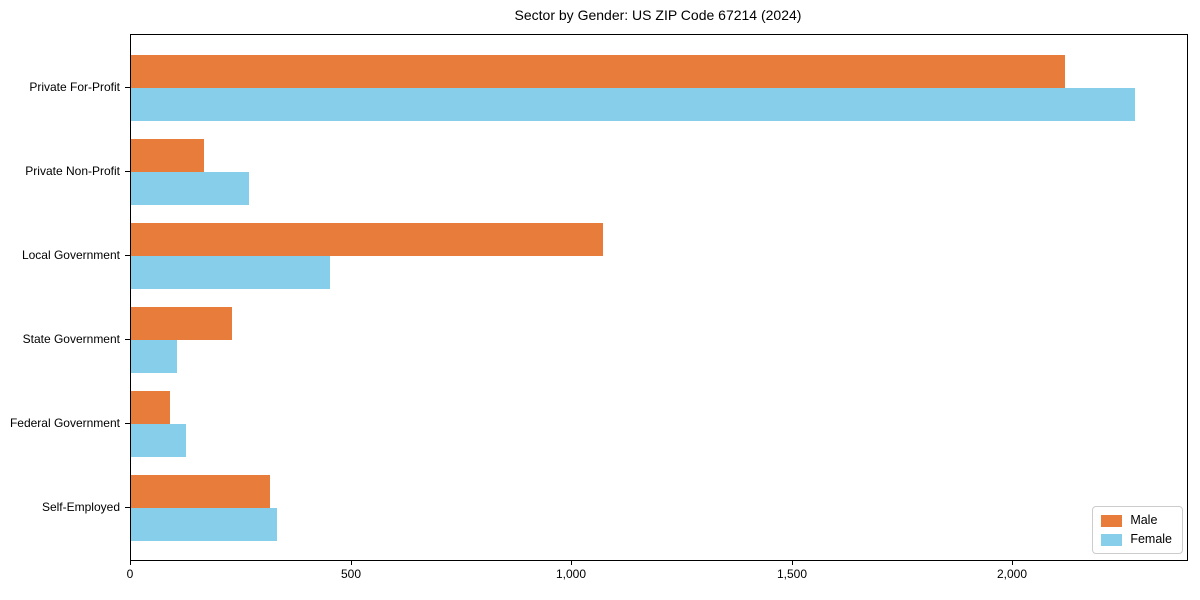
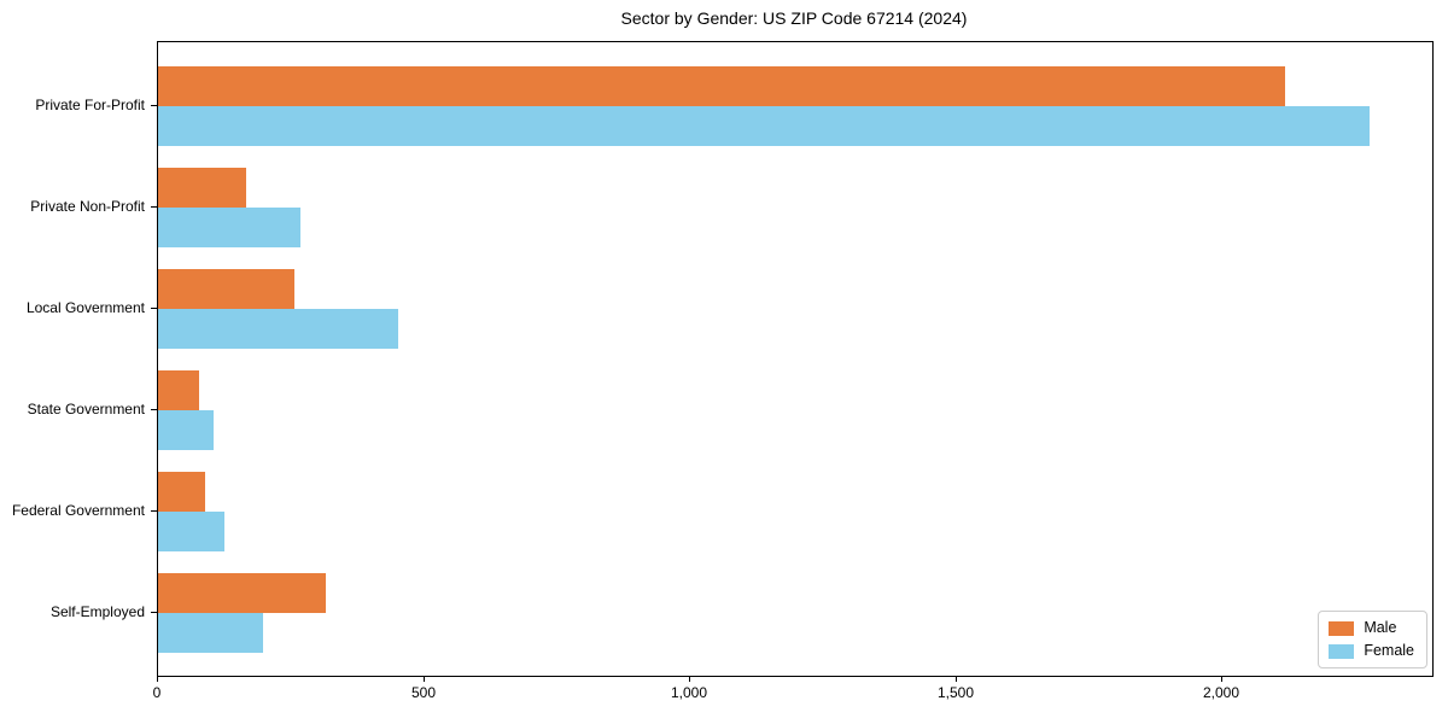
Male/Local Government: 1070 -> 260
Male/State Government: 230 -> 80
Female/Self-Employed: 330 -> 200
